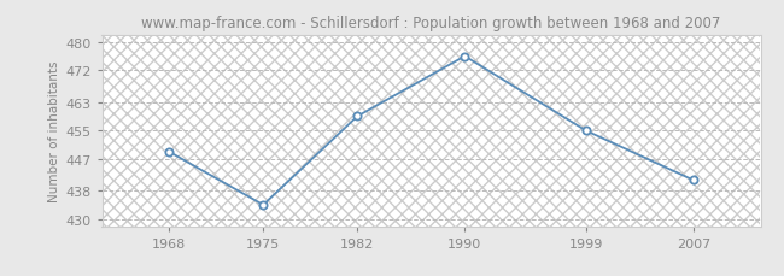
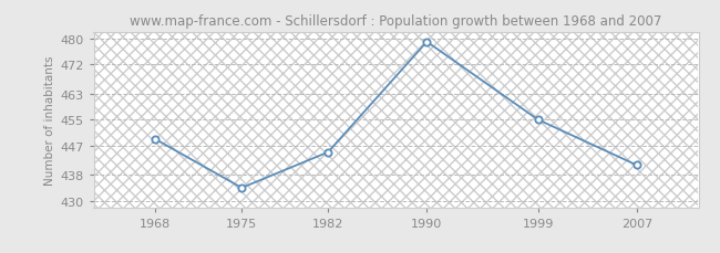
1982: 459 -> 445
1990: 476 -> 479
